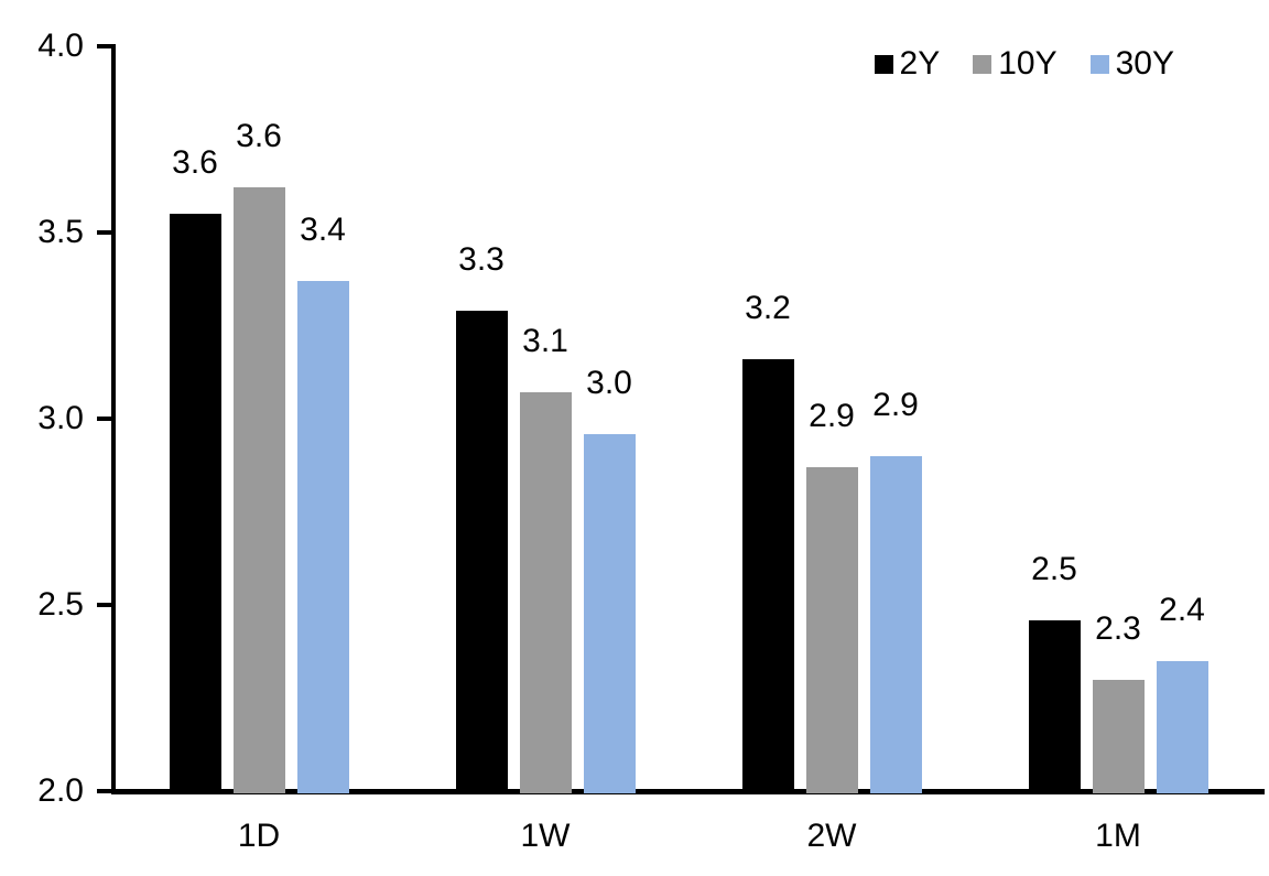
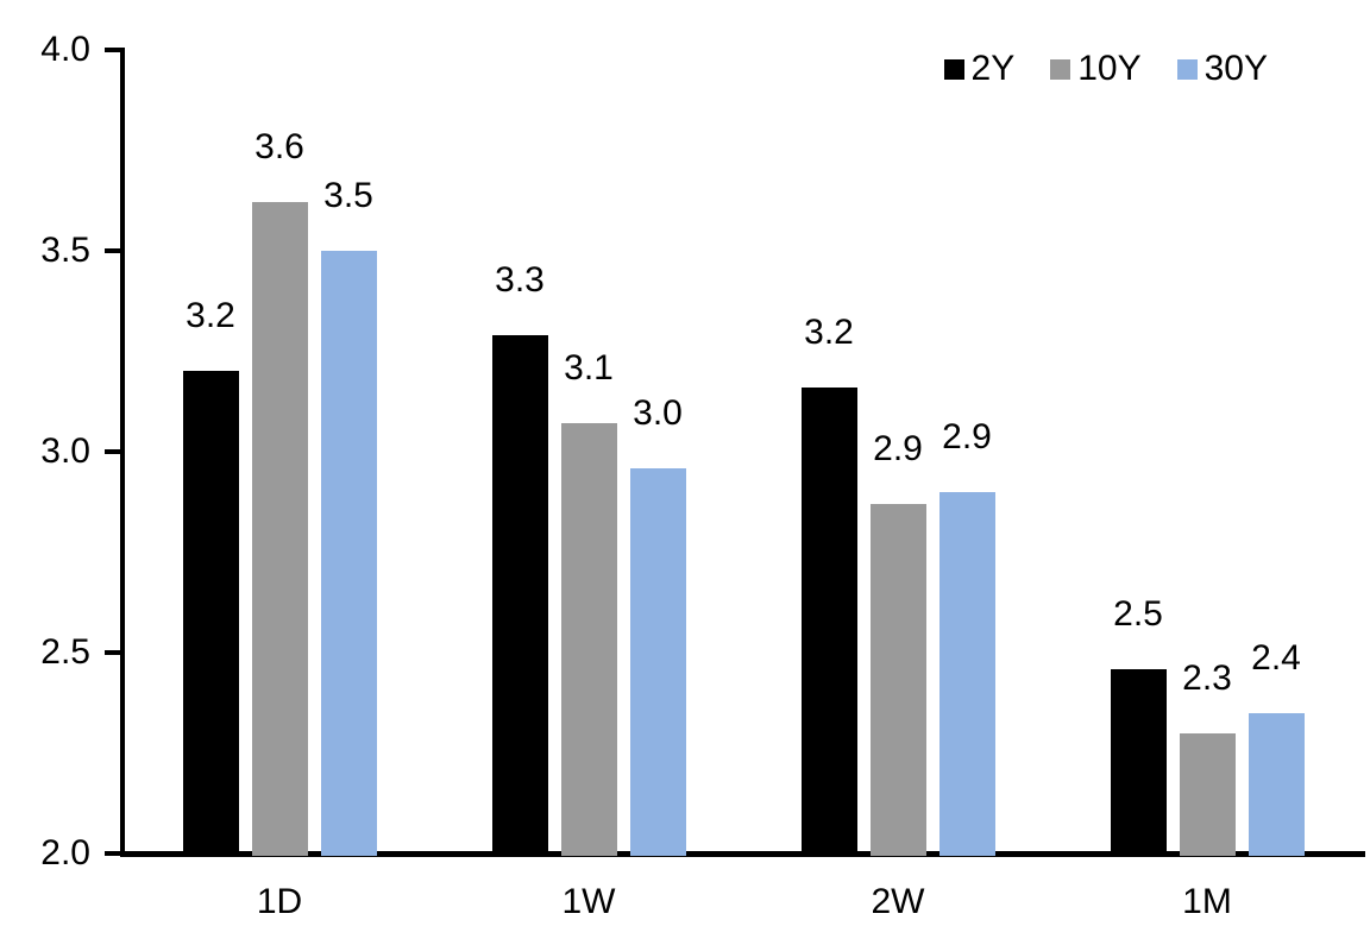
2Y/1D: 3.6 -> 3.2
30Y/1D: 3.4 -> 3.5
